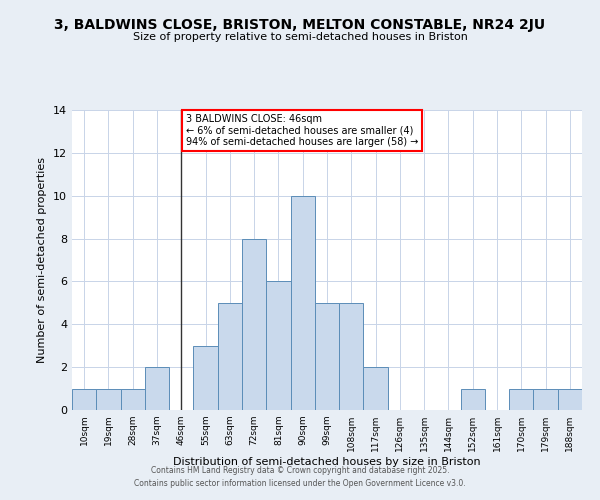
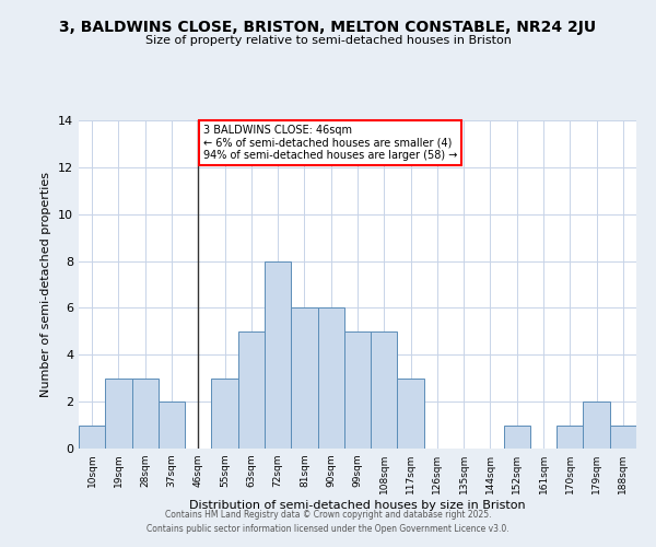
19sqm: 1 -> 3
28sqm: 1 -> 3
90sqm: 10 -> 6
117sqm: 2 -> 3
179sqm: 1 -> 2
